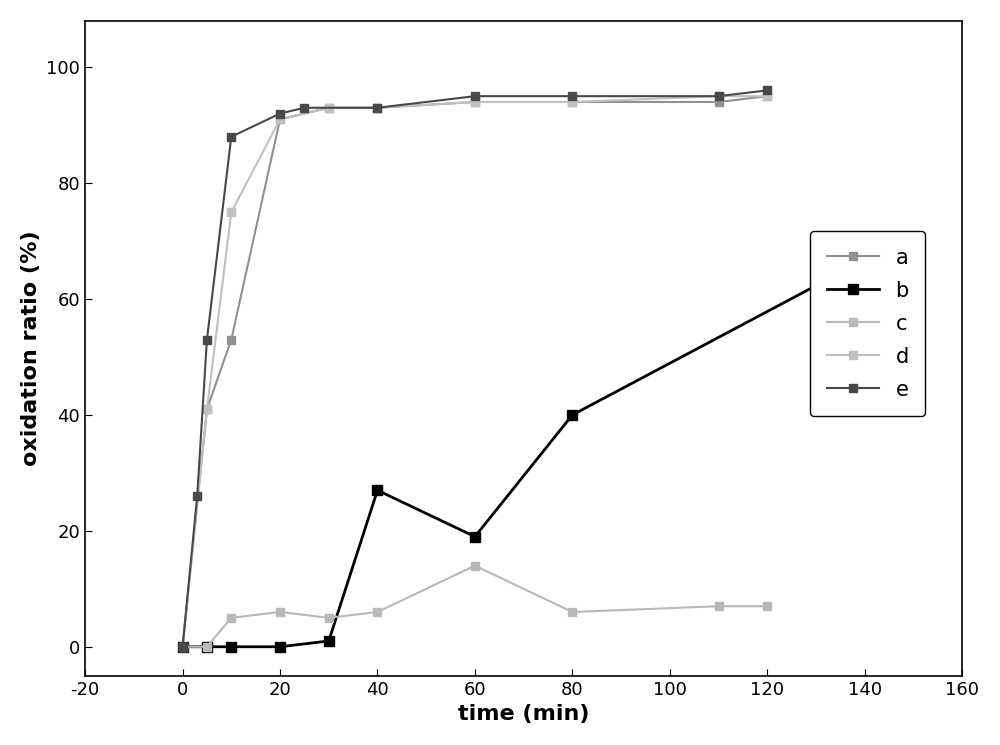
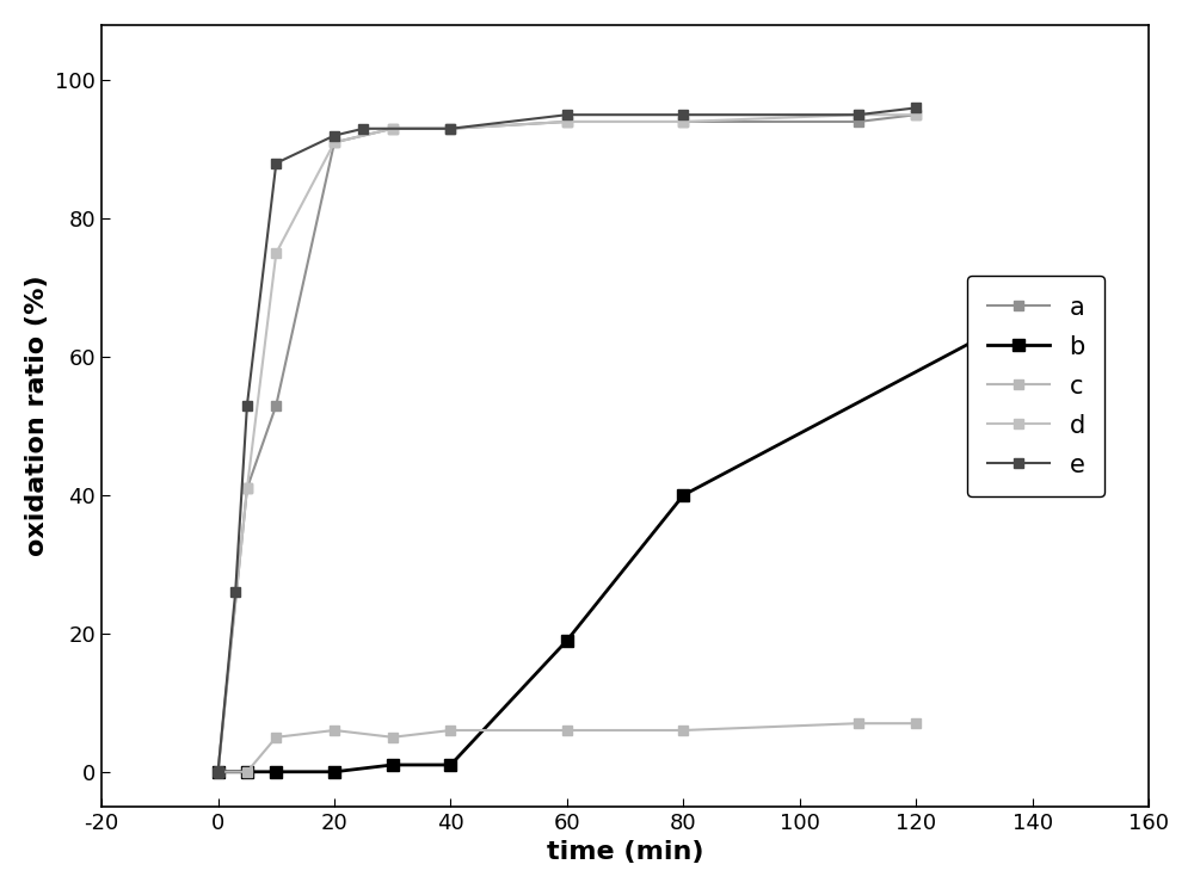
b/40: 27 -> 1
c/60: 14 -> 6
